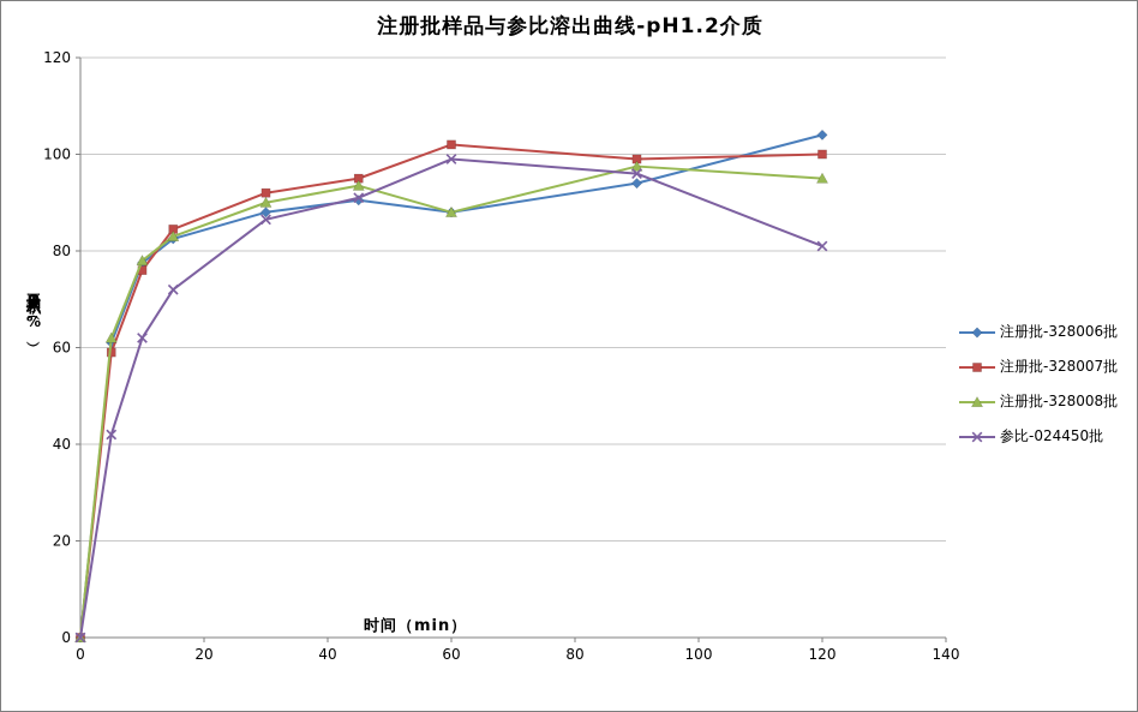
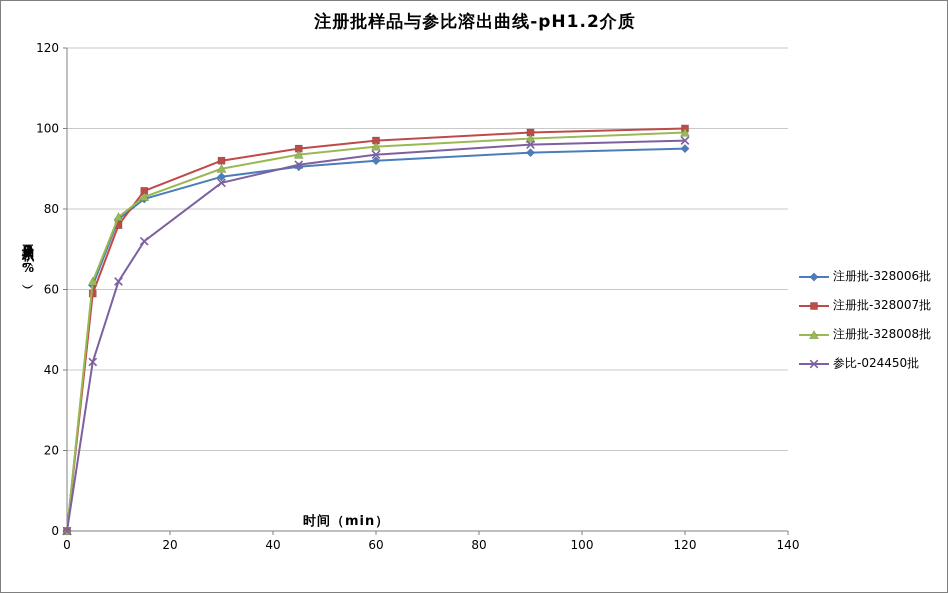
注册批-328006批/60: 88 -> 92
注册批-328007批/60: 102 -> 97
注册批-328008批/60: 88 -> 96
参比-024450批/60: 99 -> 94
注册批-328006批/120: 104 -> 95
注册批-328008批/120: 95 -> 99
参比-024450批/120: 81 -> 97
